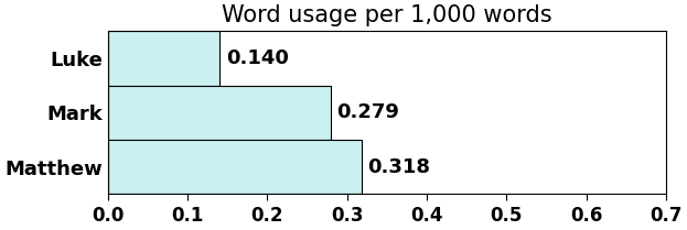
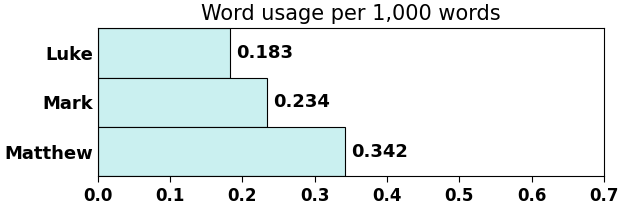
Luke: 0.140 -> 0.183
Mark: 0.279 -> 0.234
Matthew: 0.318 -> 0.342
